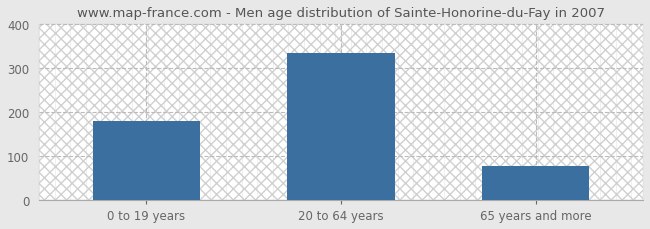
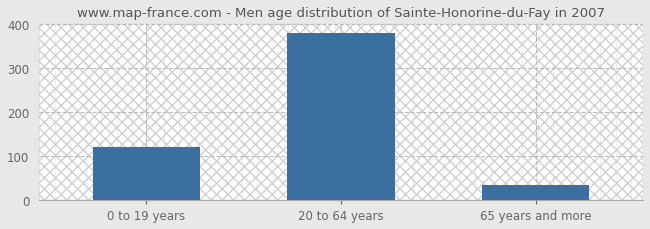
0 to 19 years: 180 -> 120
20 to 64 years: 335 -> 380
65 years and more: 77 -> 35
